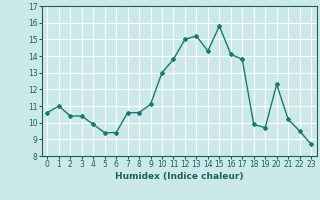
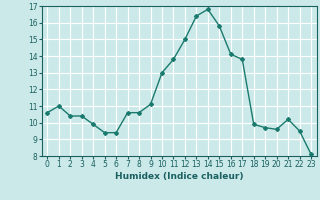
13: 15.2 -> 16.4
14: 14.3 -> 16.8
20: 12.3 -> 9.6
23: 8.7 -> 8.1
